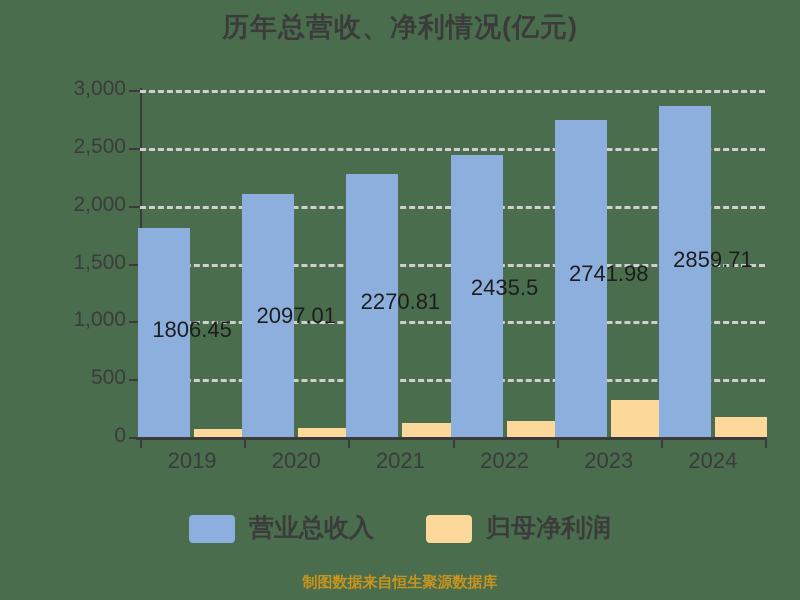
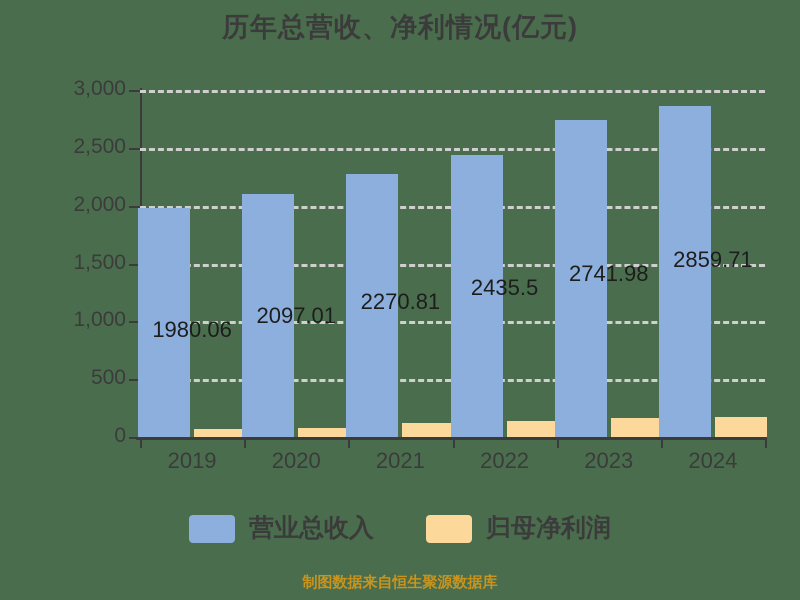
营业总收入/2019: 1806.45 -> 1980.06
归母净利润/2023: 320 -> 160
